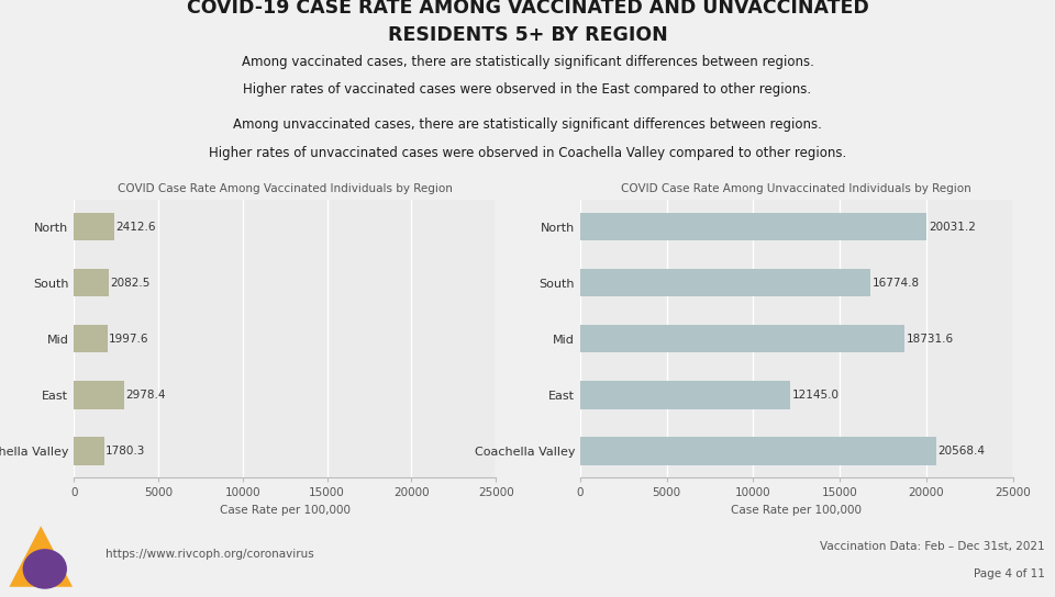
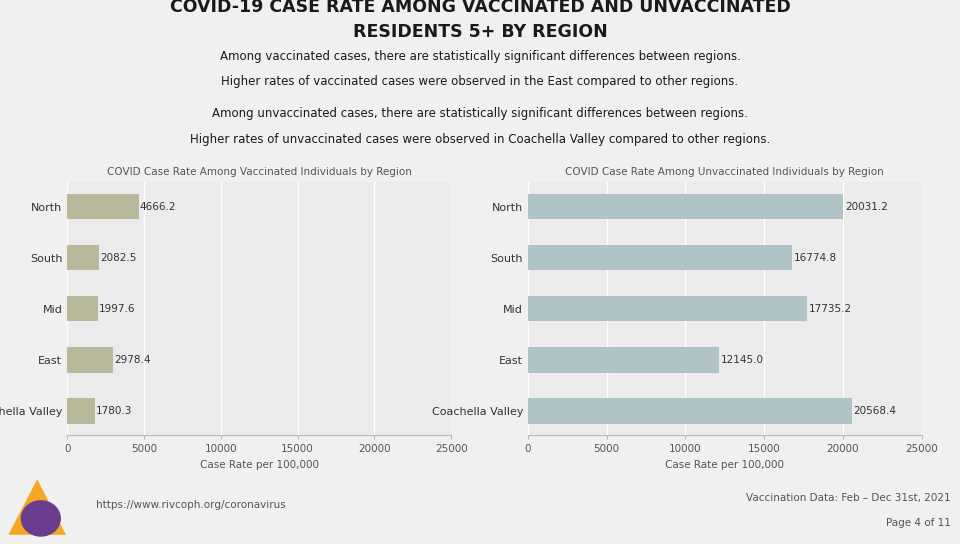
COVID Case Rate Among Vaccinated Individuals by Region/North: 2412.6 -> 4666.2
COVID Case Rate Among Unvaccinated Individuals by Region/Mid: 18731.6 -> 17735.2
